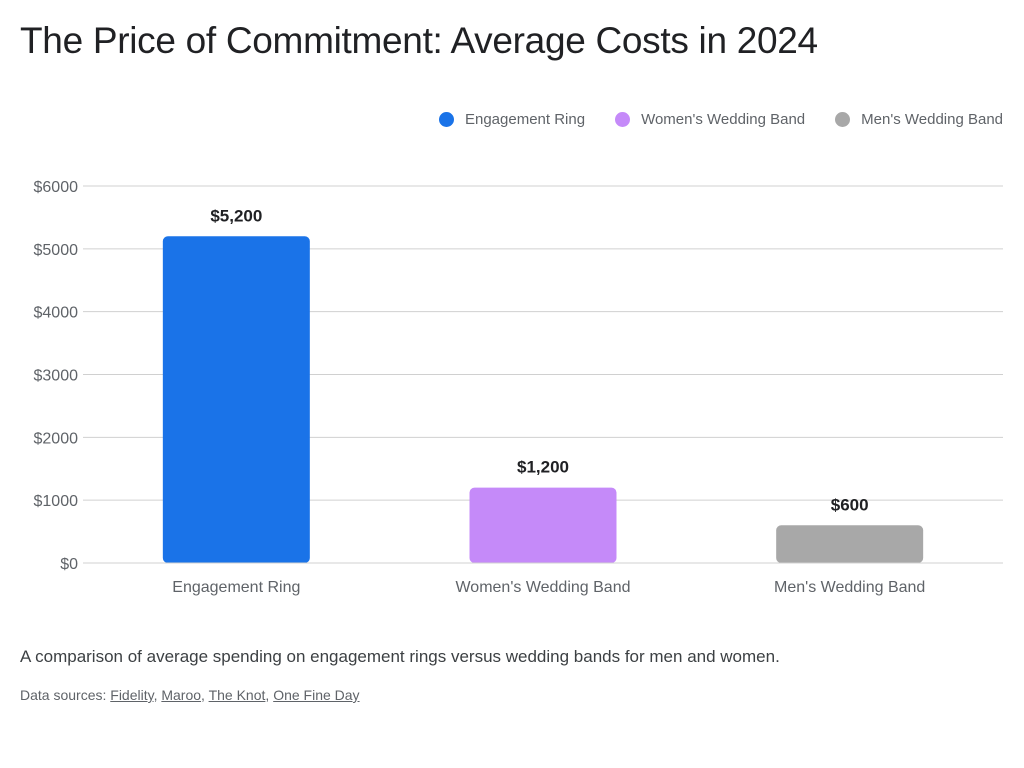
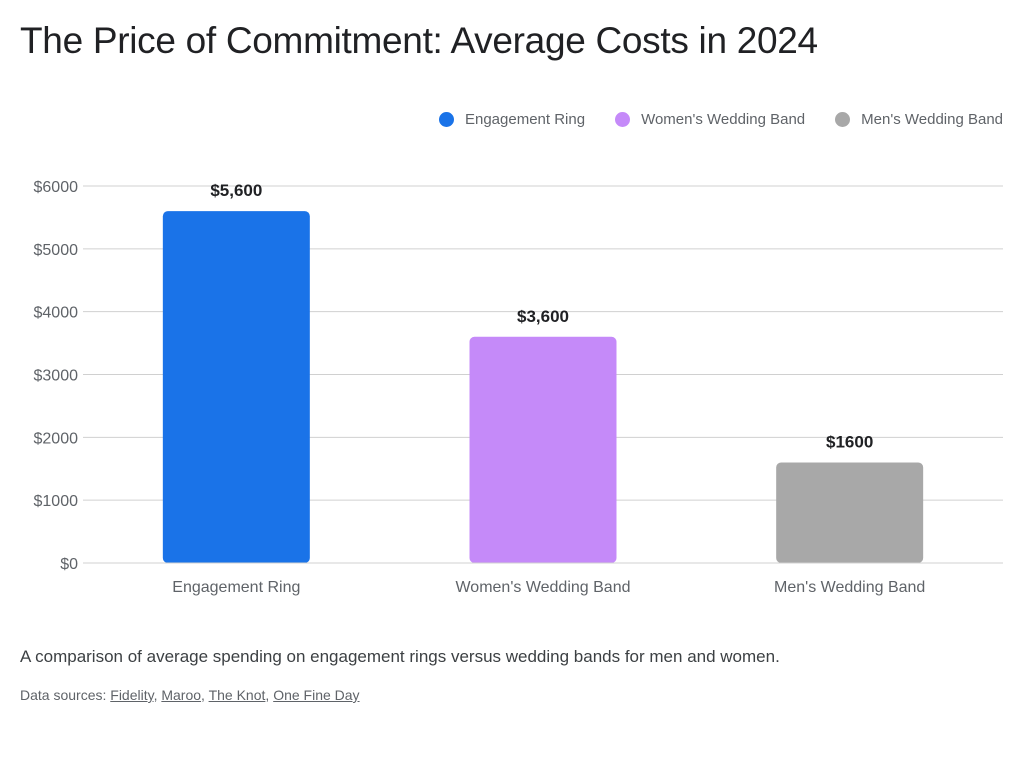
Engagement Ring: $5,200 -> $5,600
Women's Wedding Band: $1,200 -> $3,600
Men's Wedding Band: $600 -> $1600
